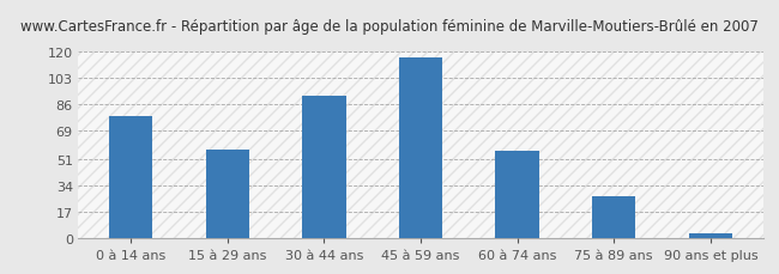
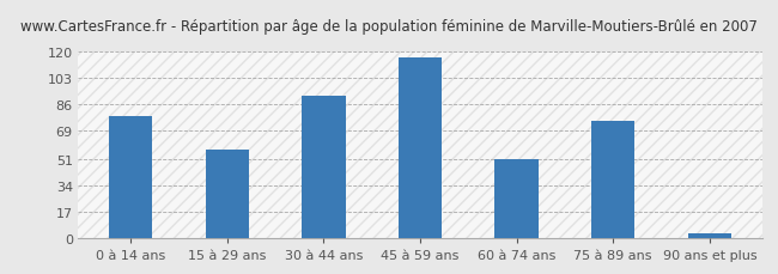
60 à 74 ans: 56 -> 51
75 à 89 ans: 27 -> 75
